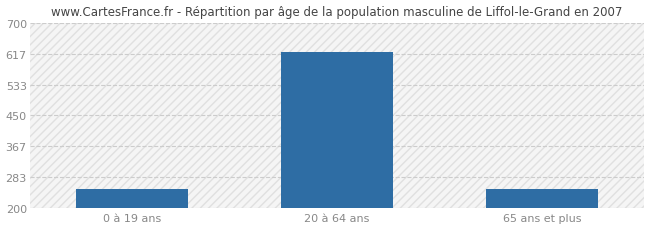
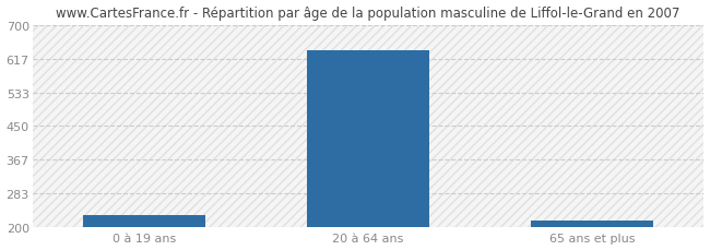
0 à 19 ans: 250 -> 230
20 à 64 ans: 620 -> 637
65 ans et plus: 250 -> 215
